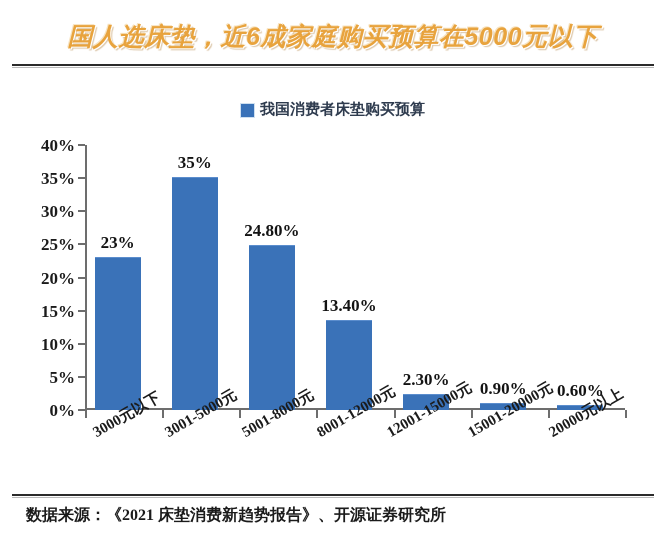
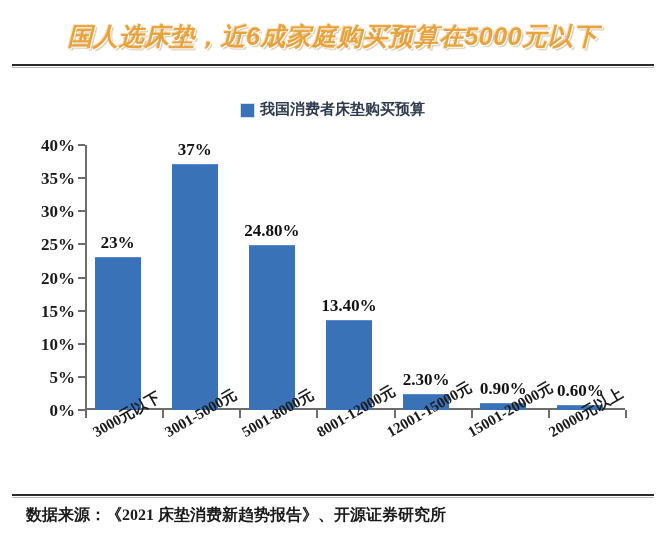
3001-5000元: 35% -> 37%
